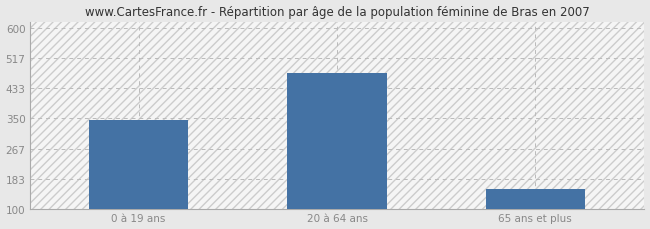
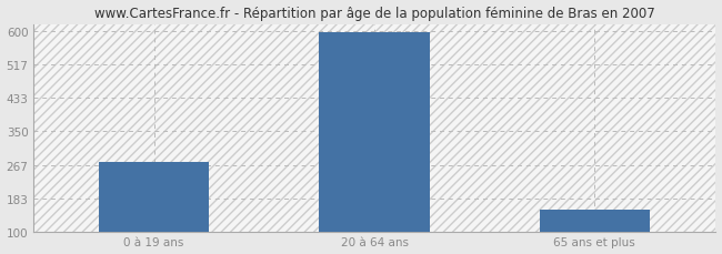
0 à 19 ans: 345 -> 275
20 à 64 ans: 475 -> 595
